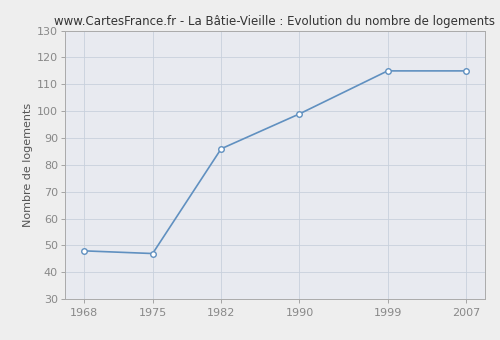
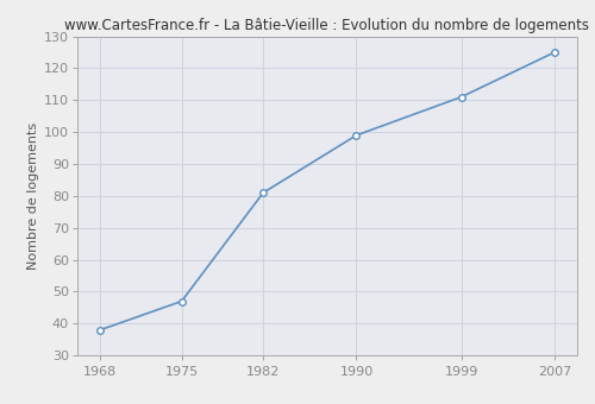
1968: 48 -> 38
1982: 86 -> 81
1999: 115 -> 111
2007: 115 -> 125
